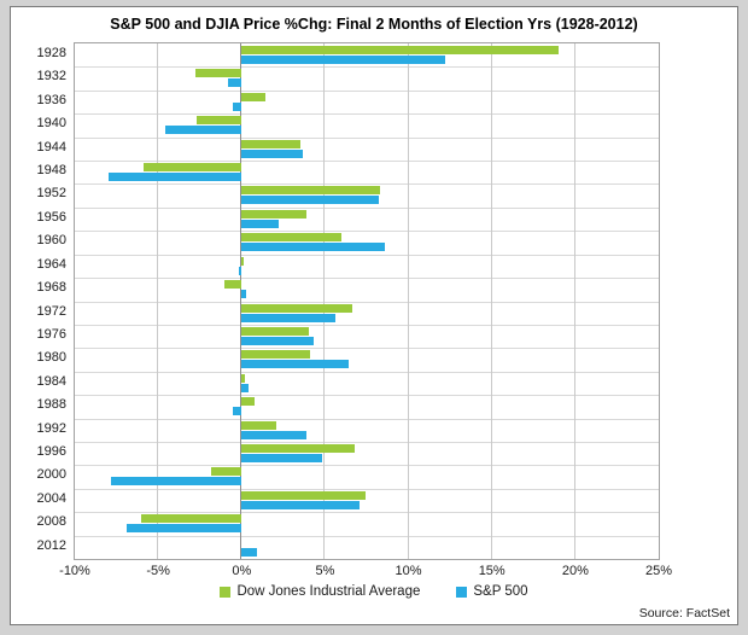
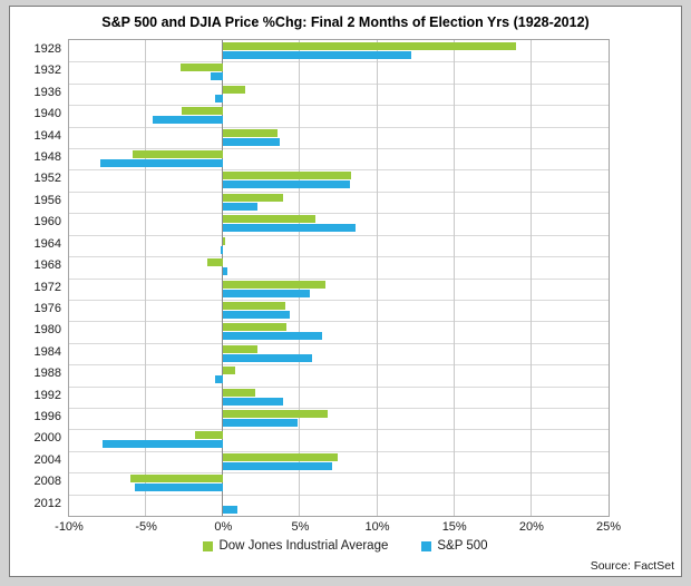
Dow Jones Industrial Average/1984: 0.2% -> 2.2%
S&P 500/1984: 0.4% -> 5.8%
S&P 500/2008: -6.9% -> -5.7%
